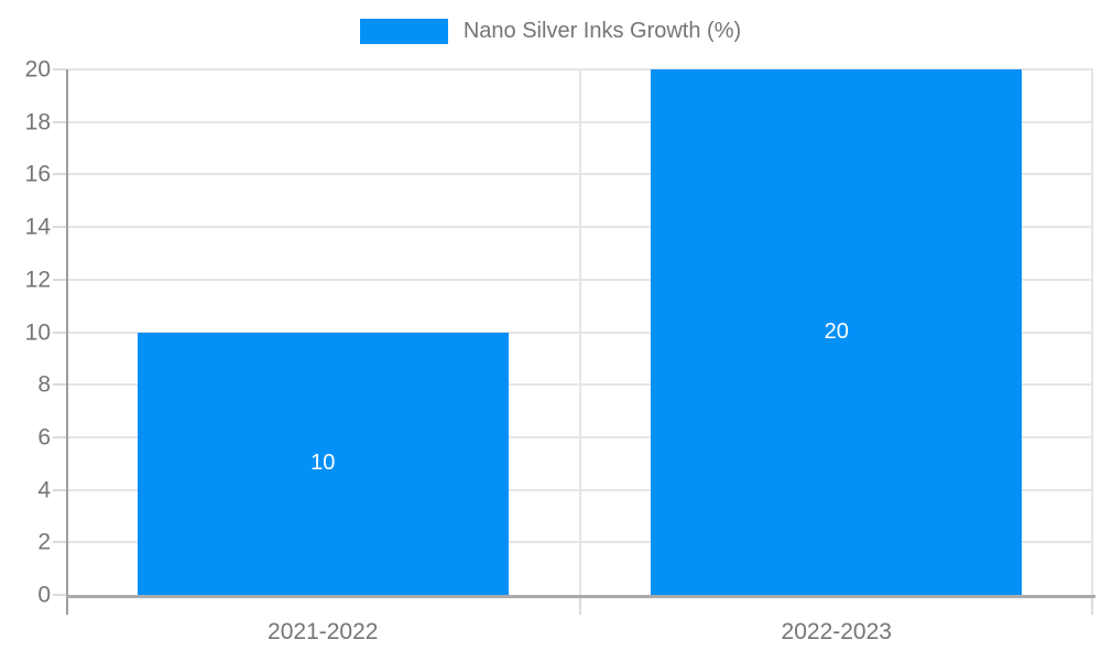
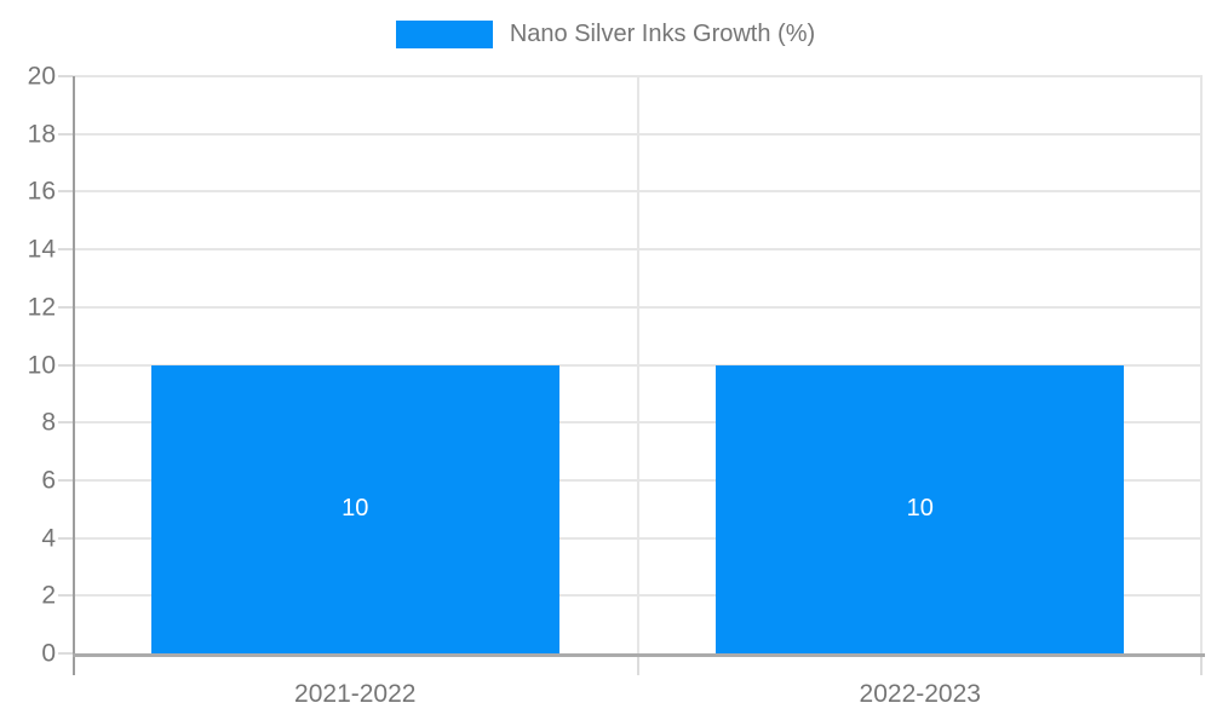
2022-2023: 20 -> 10
